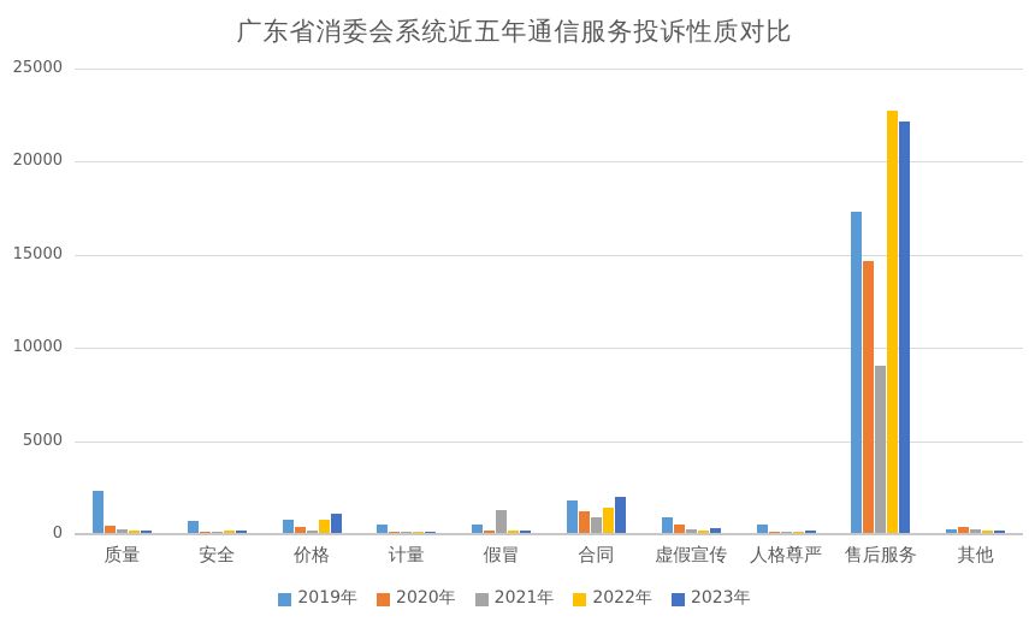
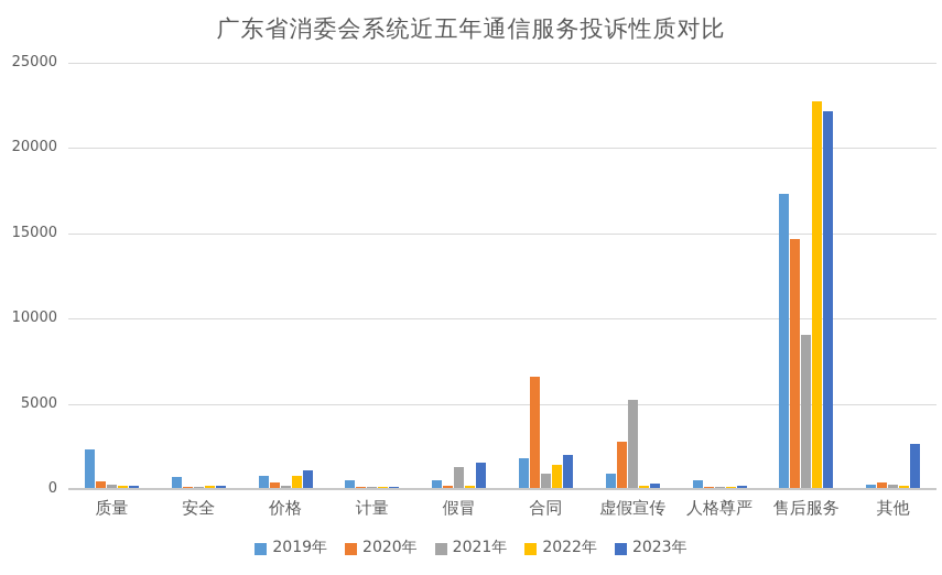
2023年/假冒: 100 -> 1500
2020年/合同: 1200 -> 6500
2020年/虚假宣传: 500 -> 2700
2021年/虚假宣传: 200 -> 5200
2023年/其他: 100 -> 2600
